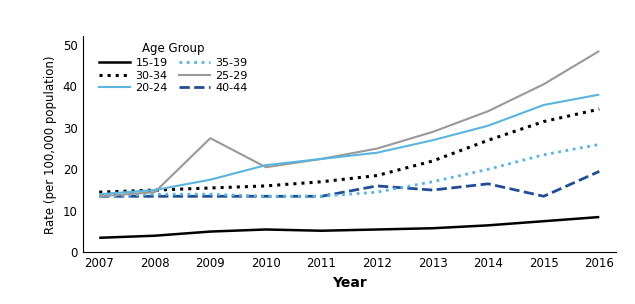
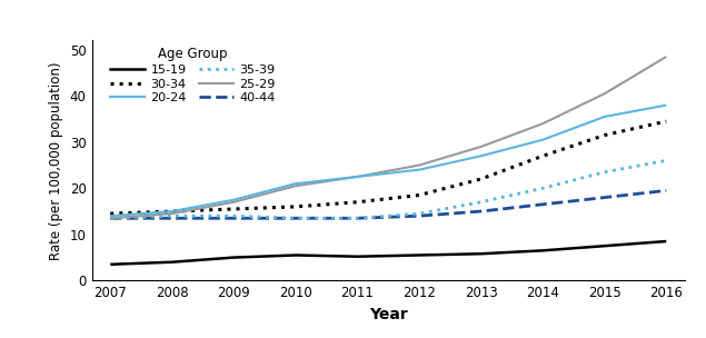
25-29/2009: 27.5 -> 17.0
40-44/2012: 16.0 -> 14.0
40-44/2015: 13.5 -> 18.0
